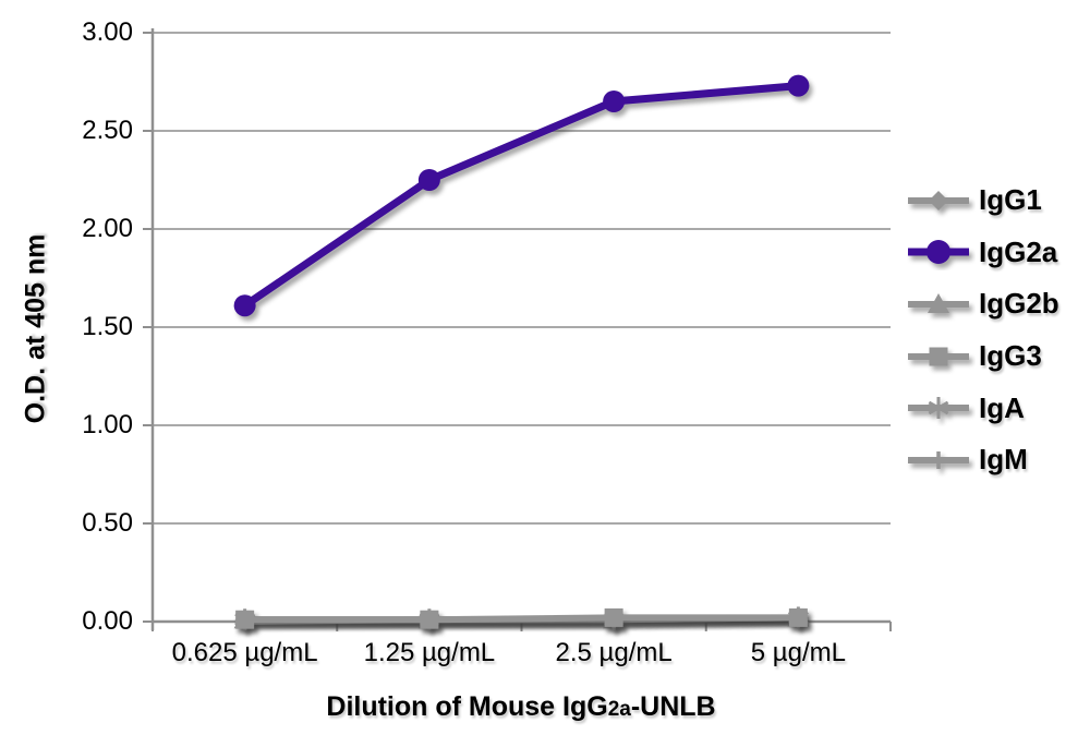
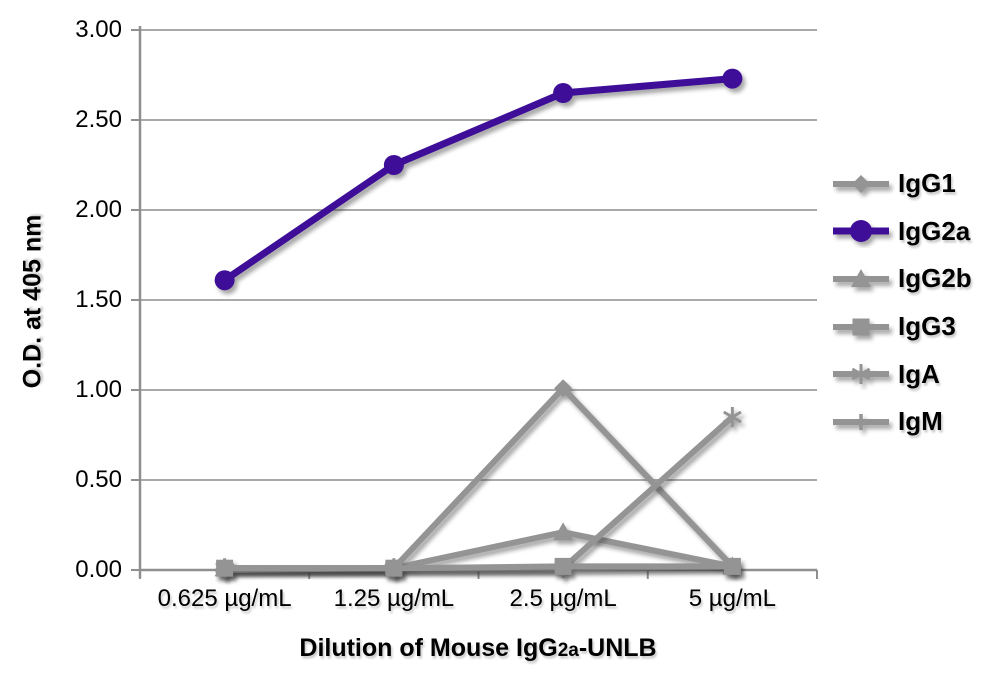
IgG1/2.5 µg/mL: 0.01 -> 1.01
IgG2b/2.5 µg/mL: 0.01 -> 0.21
IgA/5 µg/mL: 0.02 -> 0.85
